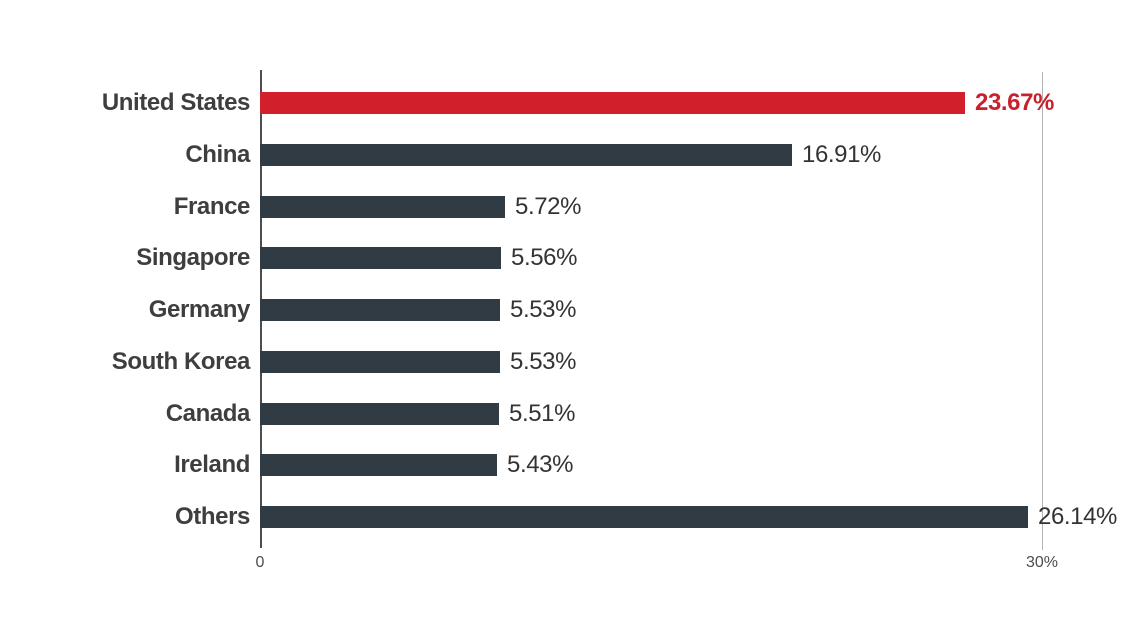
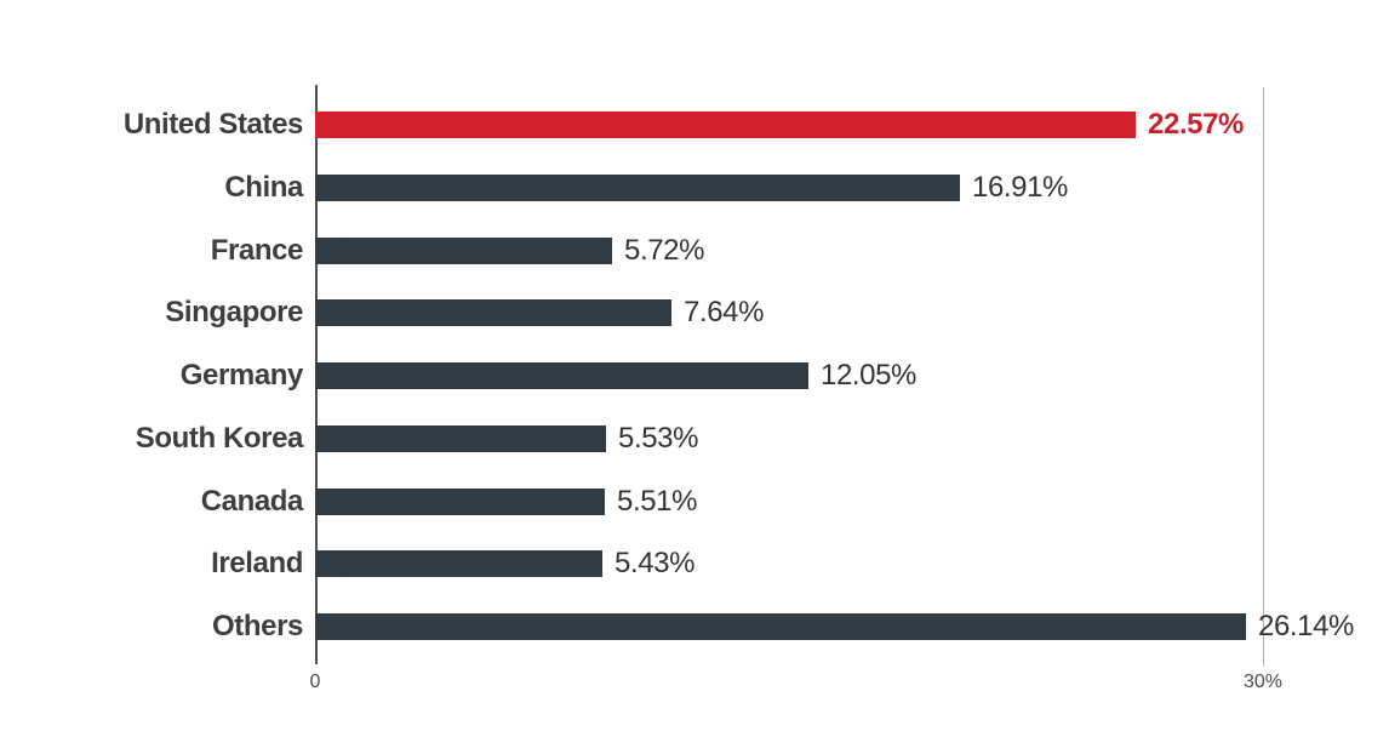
United States: 23.67% -> 22.57%
Singapore: 5.56% -> 7.64%
Germany: 5.53% -> 12.05%
